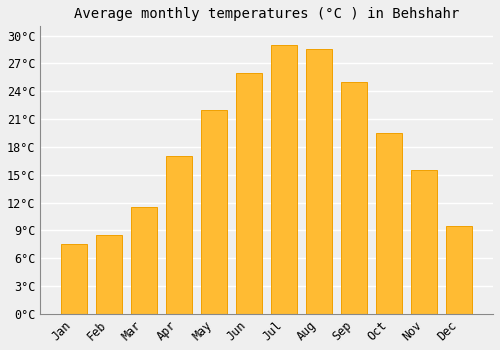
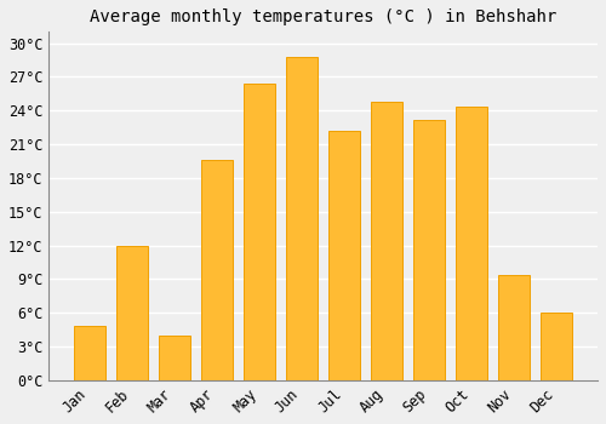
Jan: 7.5°C -> 4.8°C
Feb: 8.5°C -> 12.0°C
Mar: 11.5°C -> 4.0°C
Apr: 17.0°C -> 19.6°C
May: 22.0°C -> 26.4°C
Jun: 26.0°C -> 28.8°C
Jul: 29.0°C -> 22.2°C
Aug: 28.5°C -> 24.8°C
Sep: 25.0°C -> 23.2°C
Oct: 19.5°C -> 24.4°C
Nov: 15.5°C -> 9.4°C
Dec: 9.5°C -> 6.0°C
